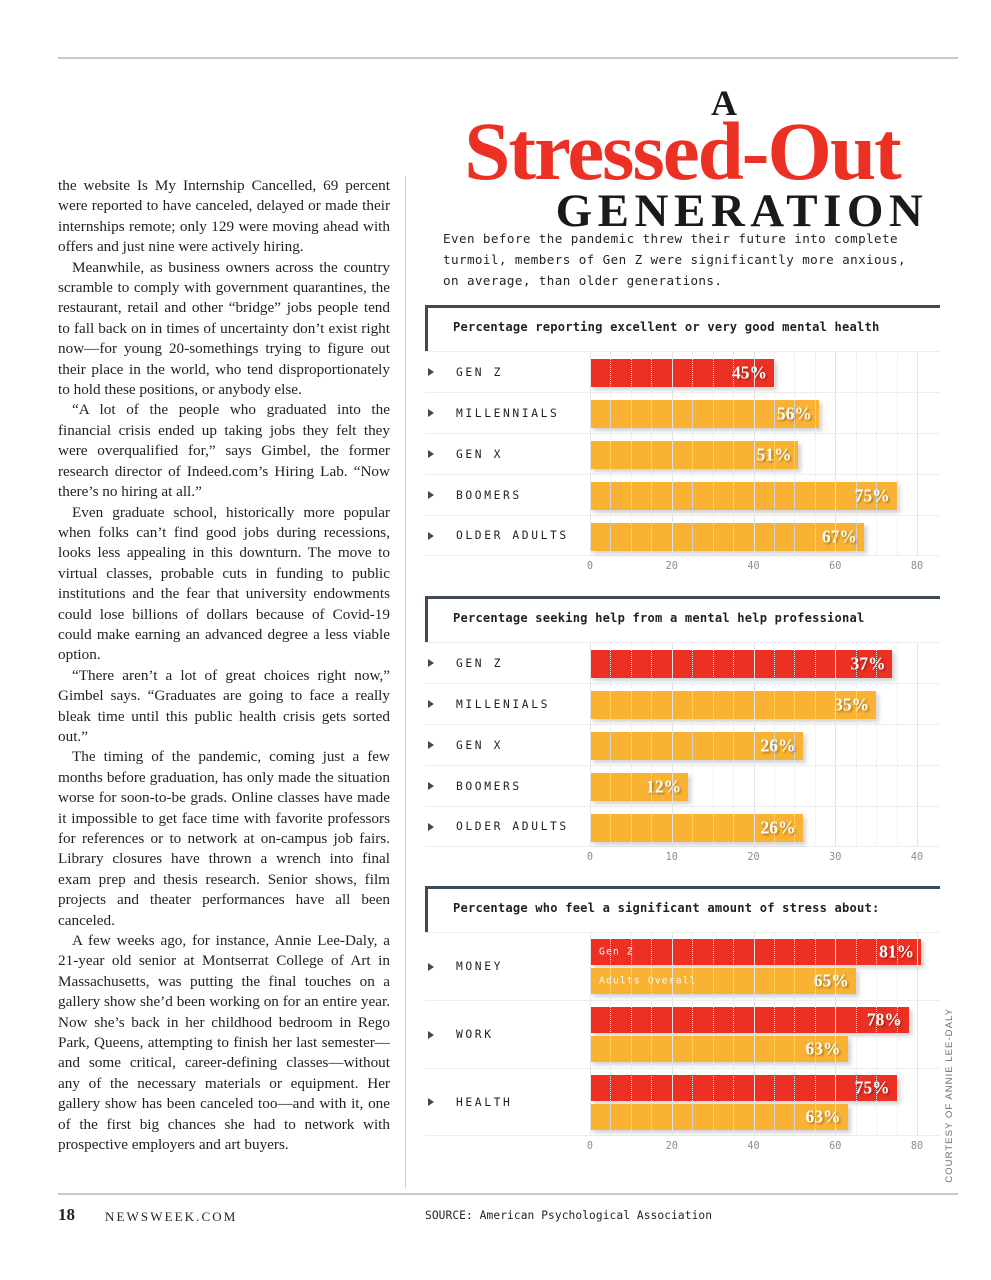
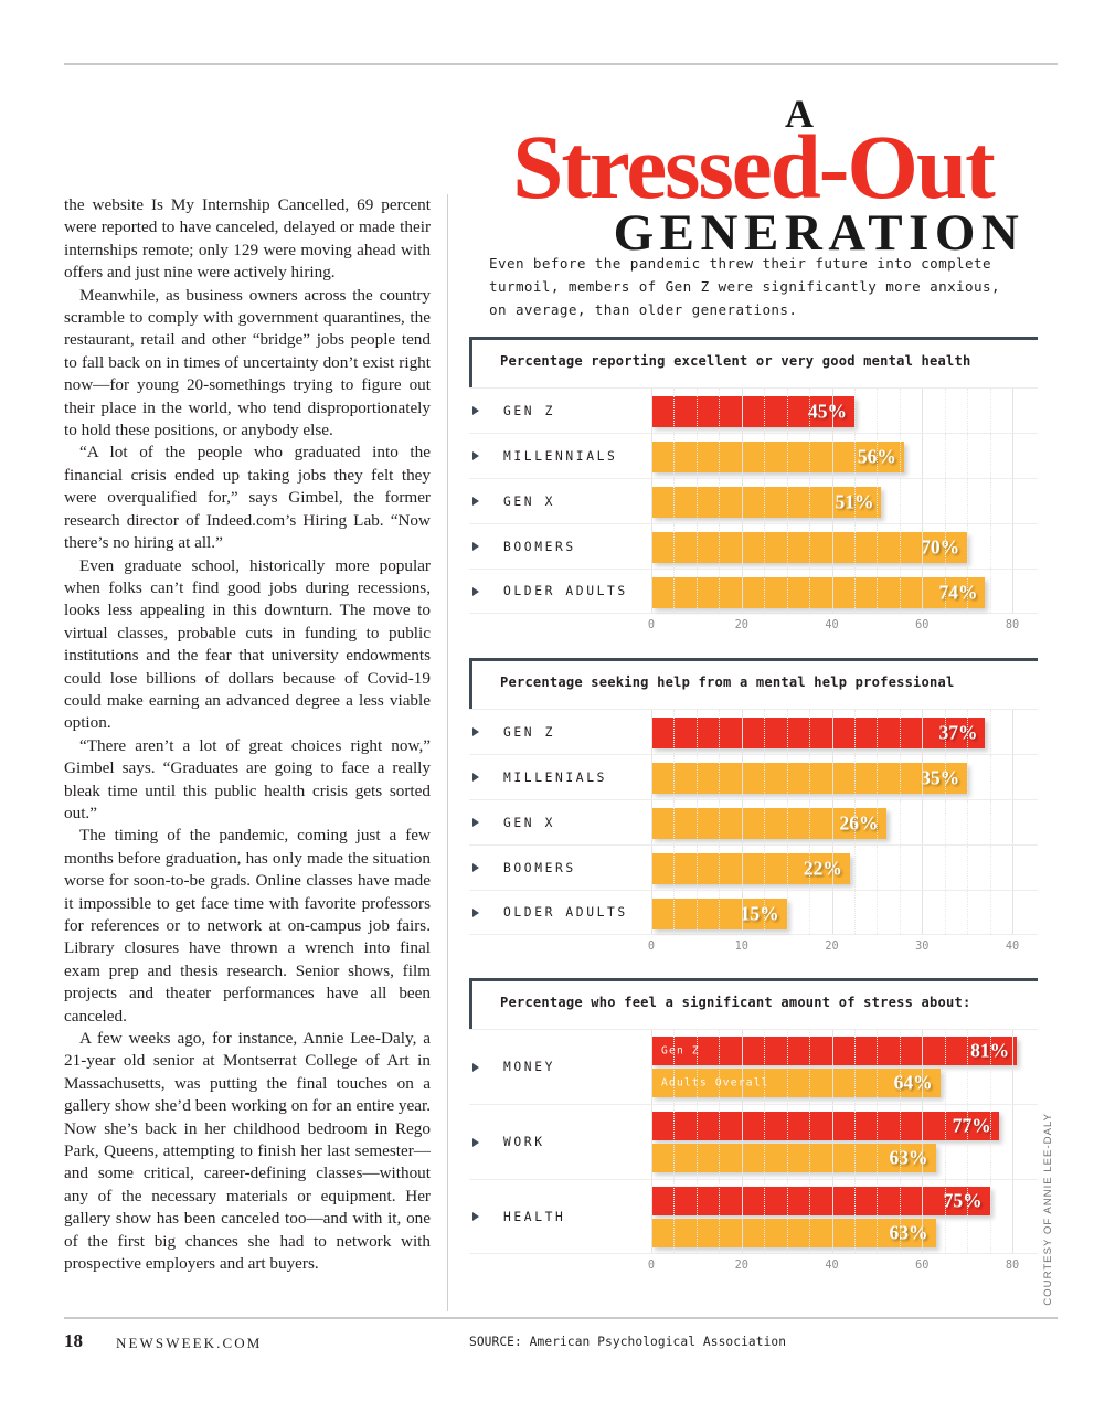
Percentage reporting excellent or very good mental health/BOOMERS: 75% -> 70%
Percentage reporting excellent or very good mental health/OLDER ADULTS: 67% -> 74%
Percentage seeking help from a mental help professional/BOOMERS: 12% -> 22%
Percentage seeking help from a mental help professional/OLDER ADULTS: 26% -> 15%
Percentage who feel a significant amount of stress about:/Adults Overall/MONEY: 65% -> 64%
Percentage who feel a significant amount of stress about:/Gen Z/WORK: 78% -> 77%
